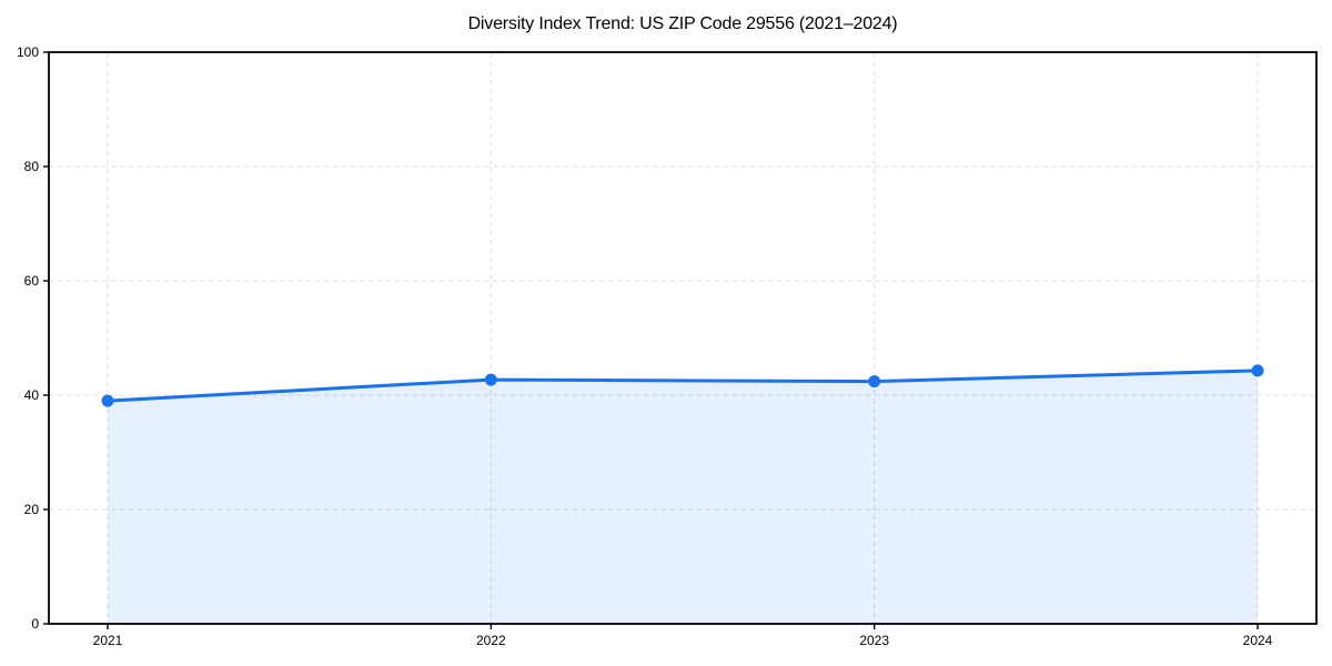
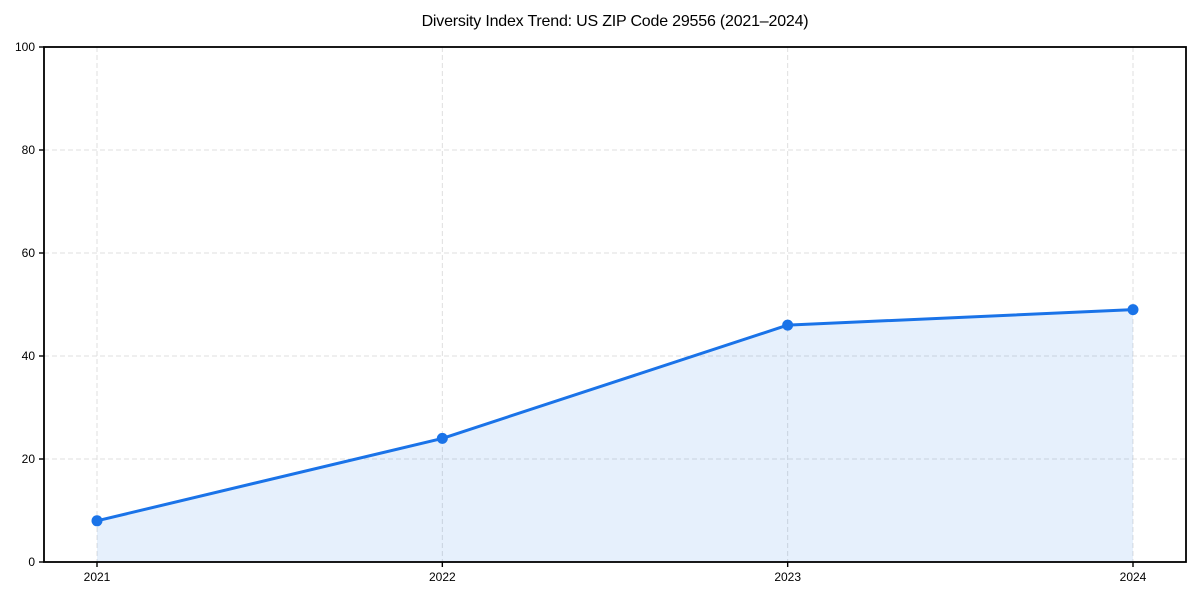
2021: 39 -> 8
2022: 43 -> 24
2023: 42 -> 46
2024: 44 -> 49
